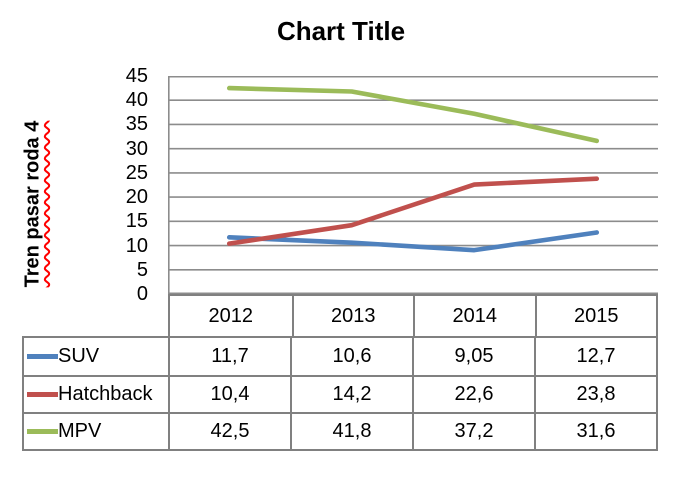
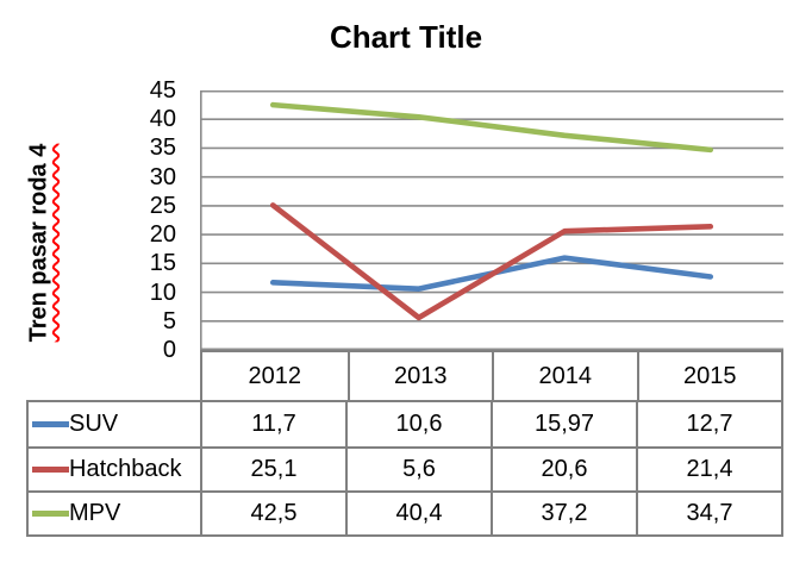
Hatchback/2012: 10,4 -> 25,1
Hatchback/2013: 14,2 -> 5,6
MPV/2013: 41,8 -> 40,4
SUV/2014: 9,05 -> 15,97
Hatchback/2014: 22,6 -> 20,6
Hatchback/2015: 23,8 -> 21,4
MPV/2015: 31,6 -> 34,7
